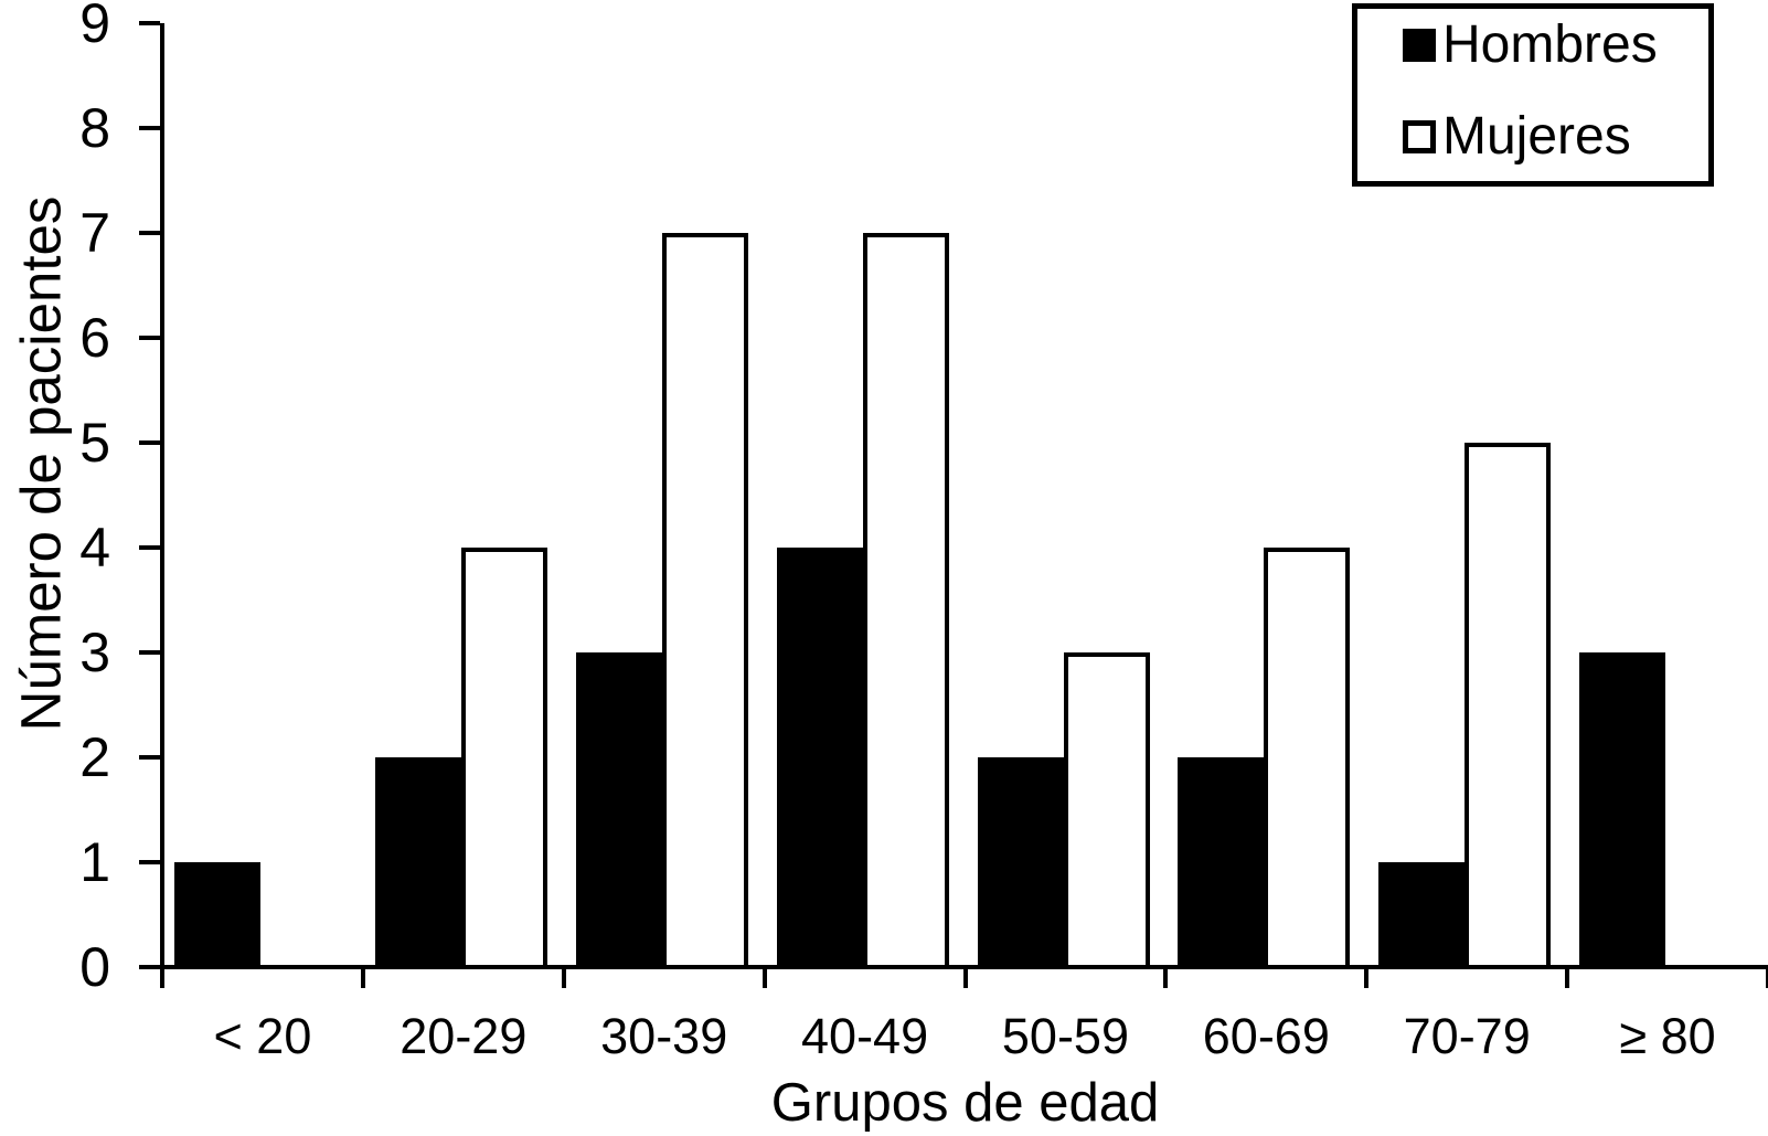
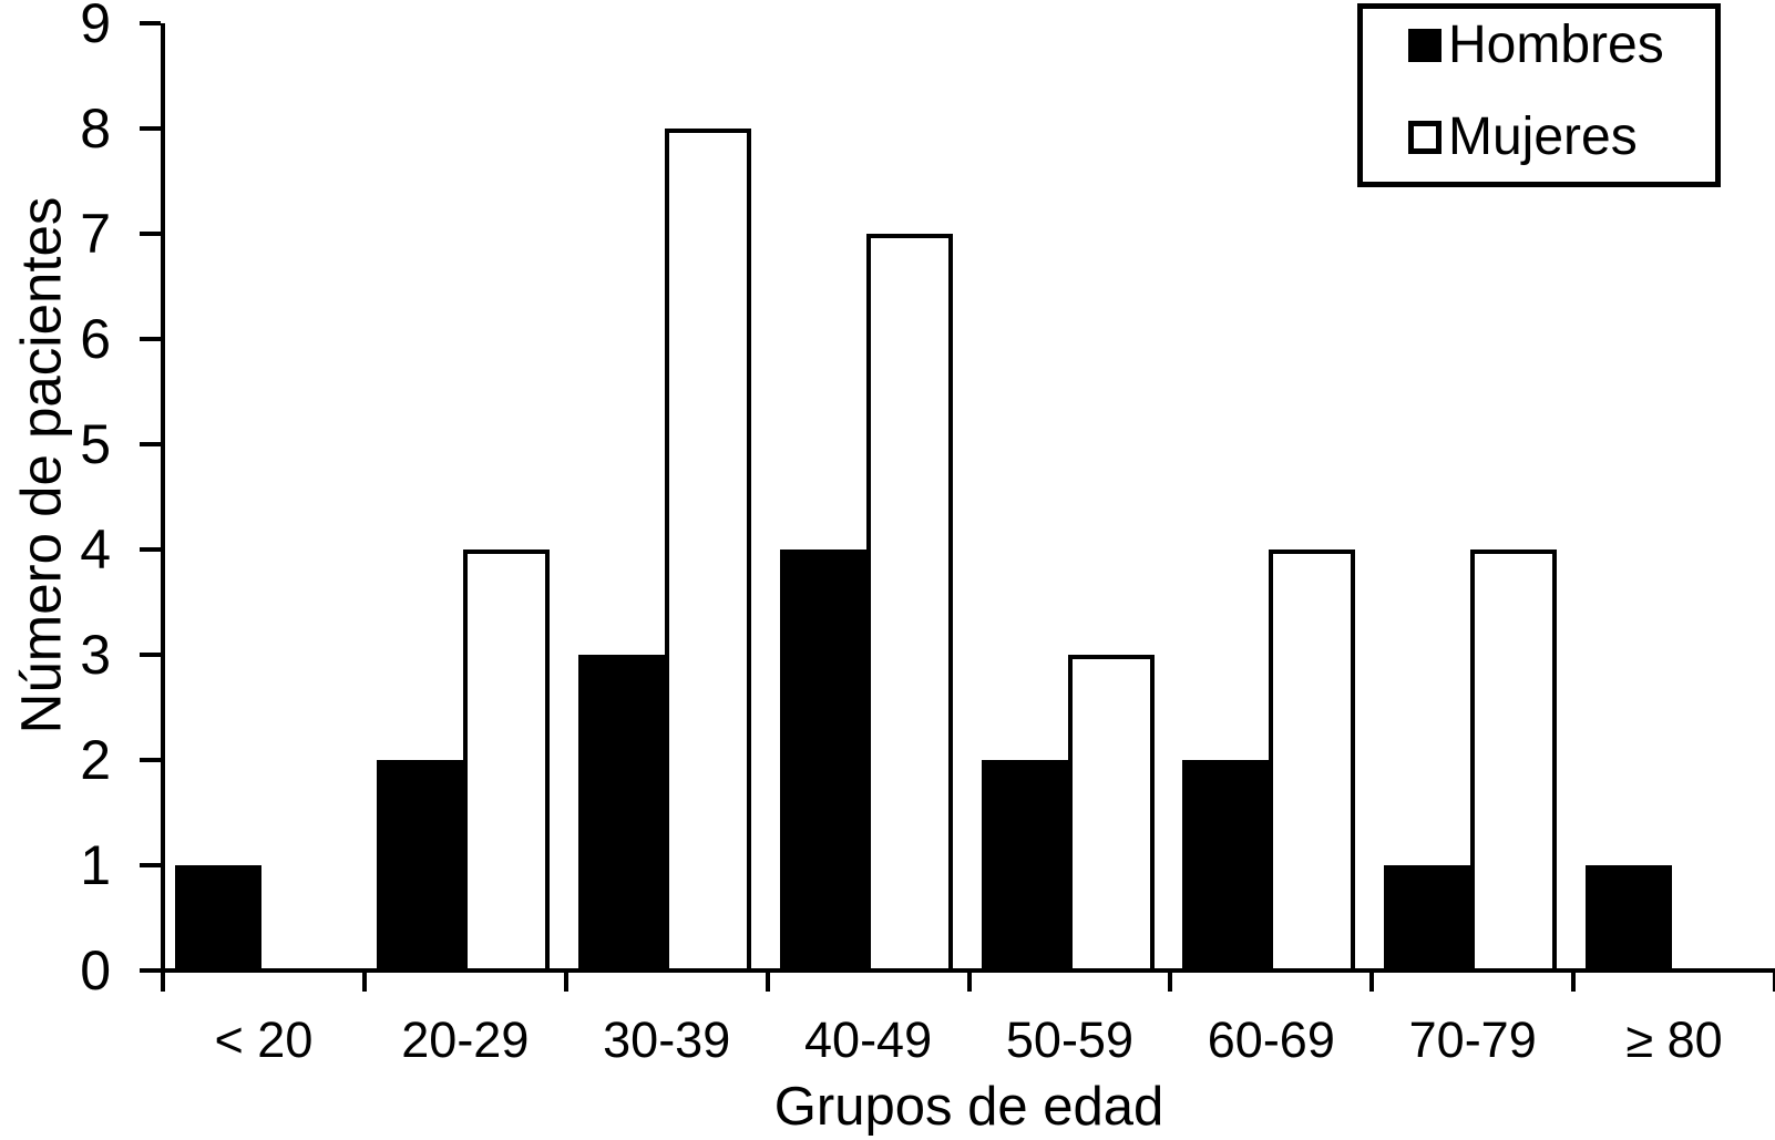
Mujeres/30-39: 7 -> 8
Mujeres/70-79: 5 -> 4
Hombres/≥ 80: 3 -> 1
